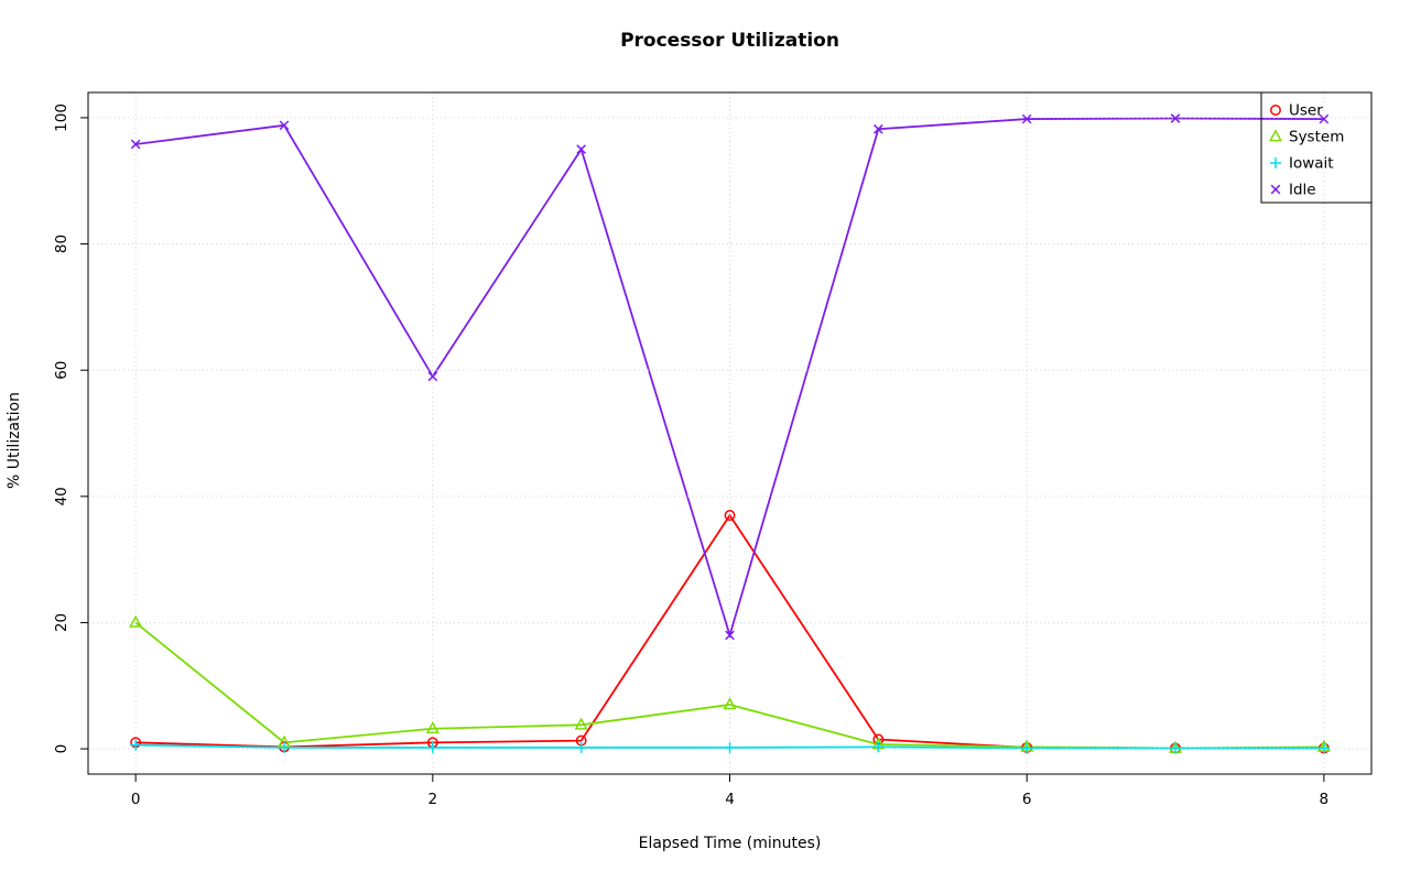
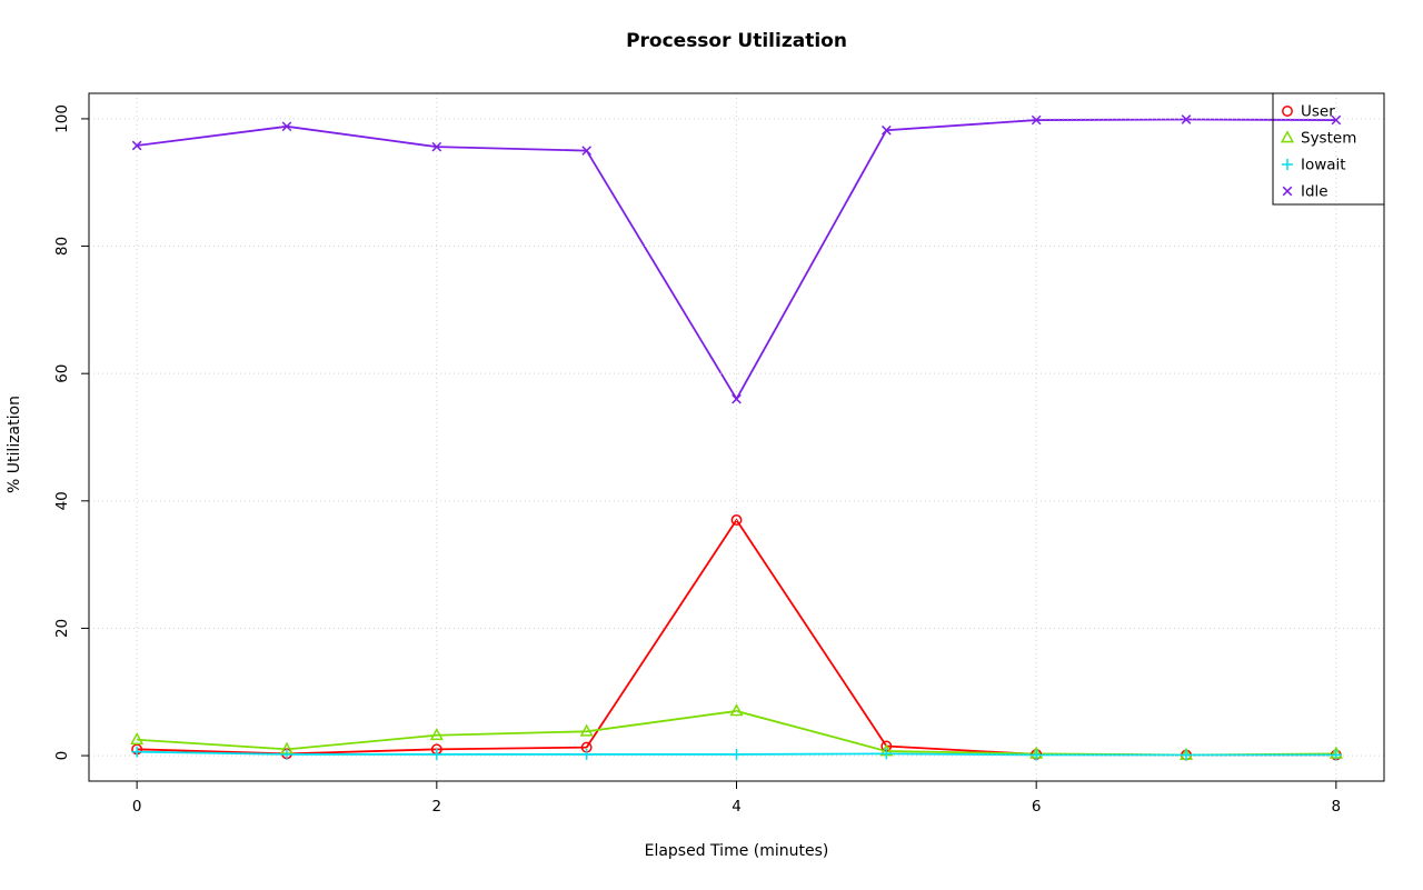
System/0: 20 -> 2
Idle/2: 59 -> 96
Idle/4: 18 -> 56
